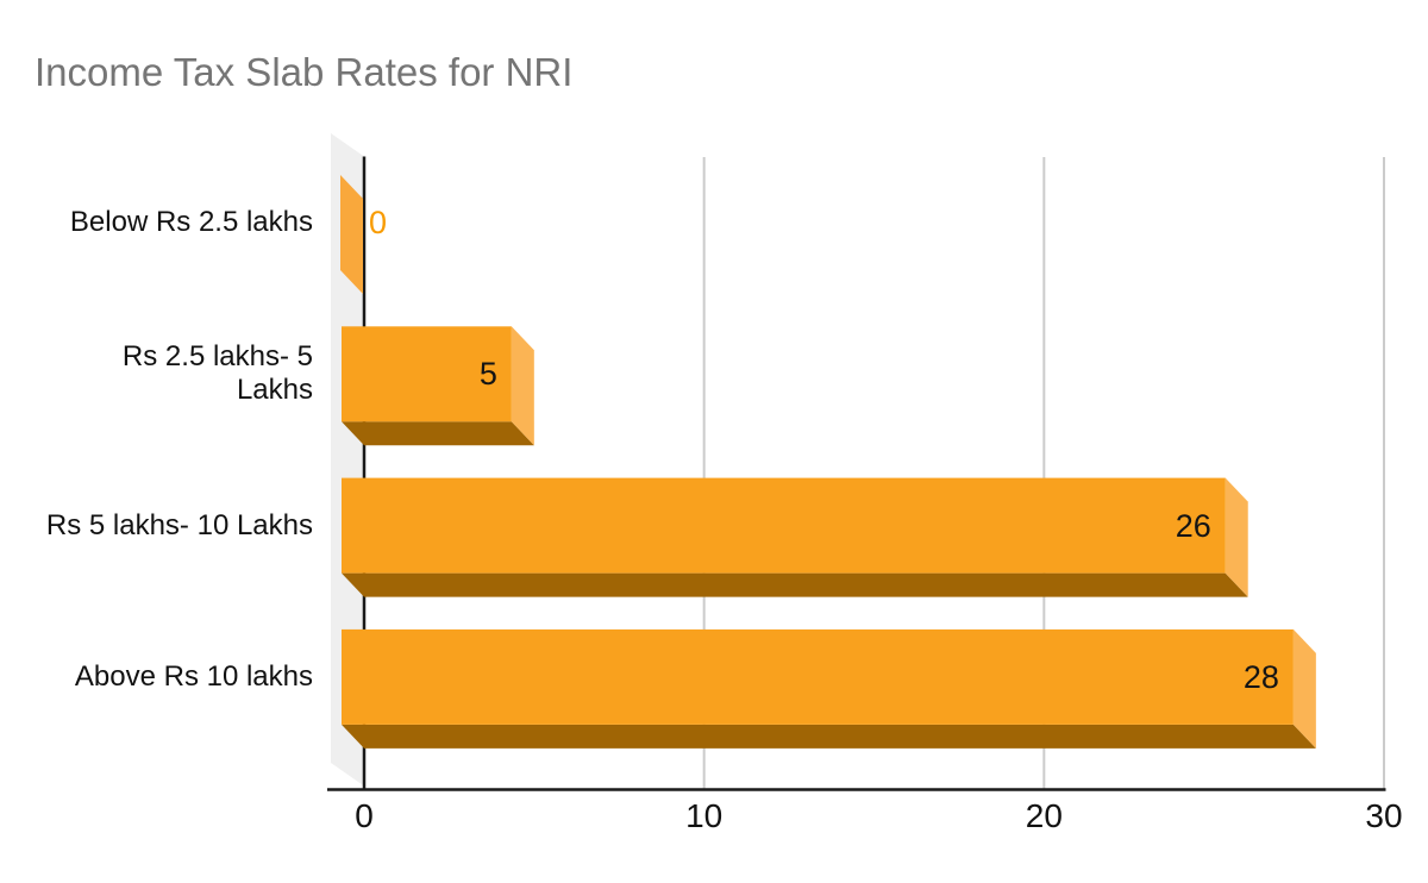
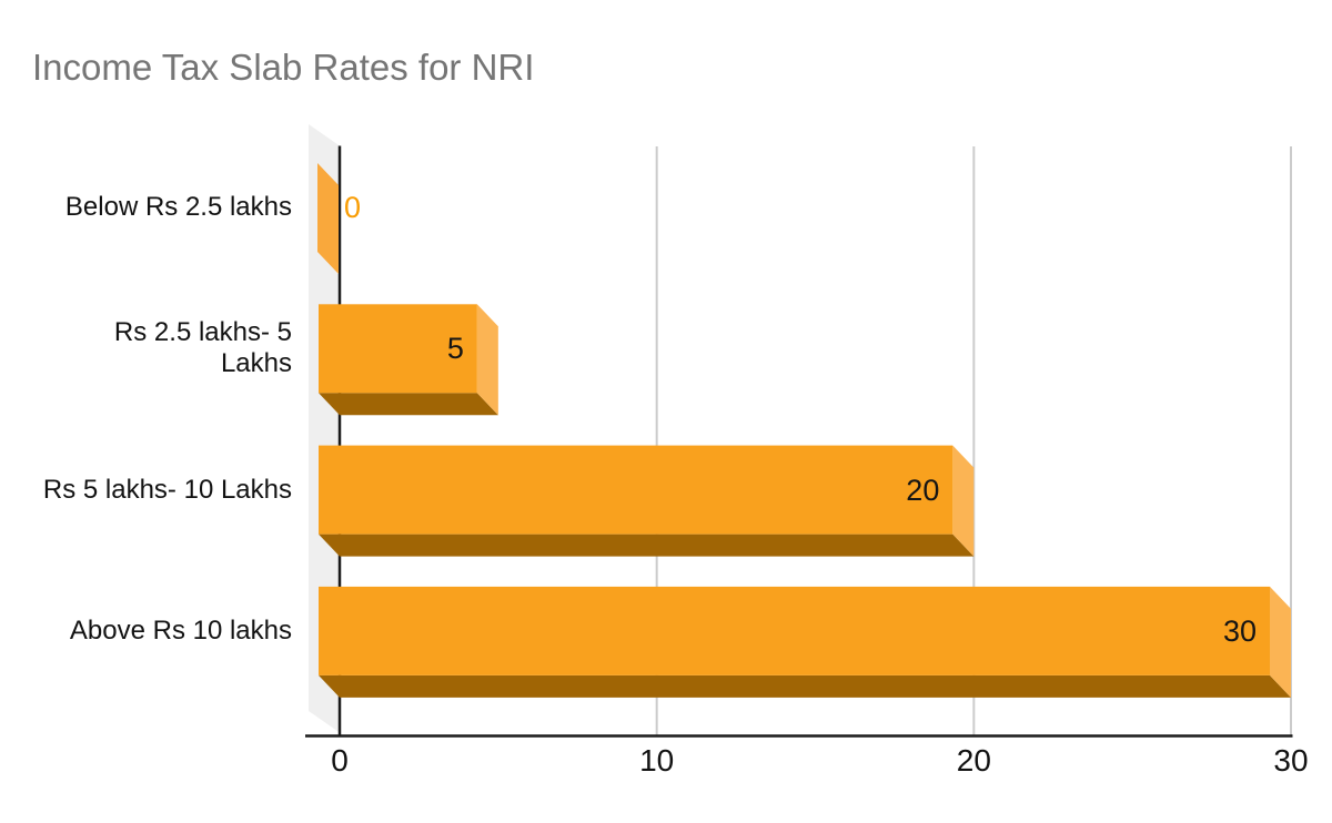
Rs 5 lakhs- 10 Lakhs: 26 -> 20
Above Rs 10 lakhs: 28 -> 30
